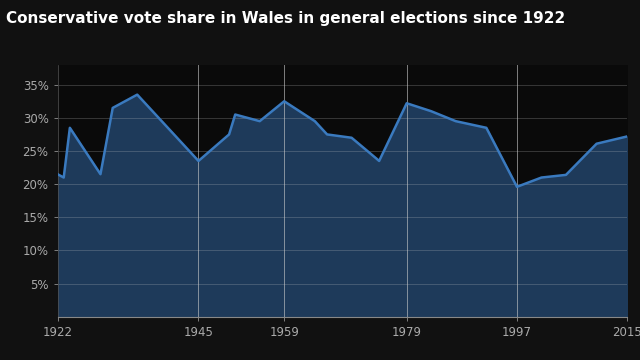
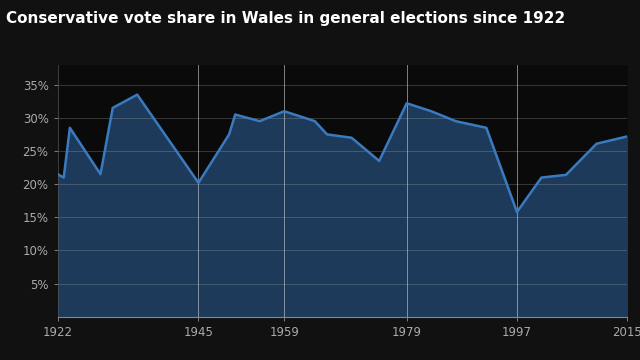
1945: 23.5% -> 20.2%
1959: 32.5% -> 31.0%
1997: 19.6% -> 15.8%
